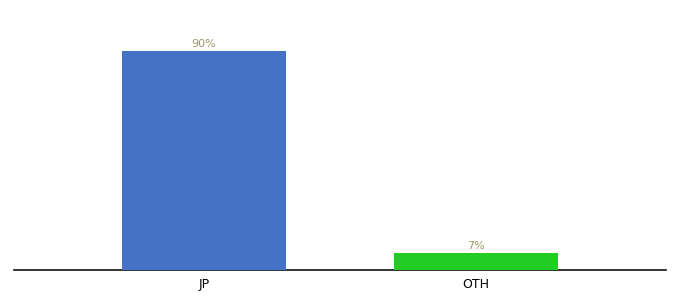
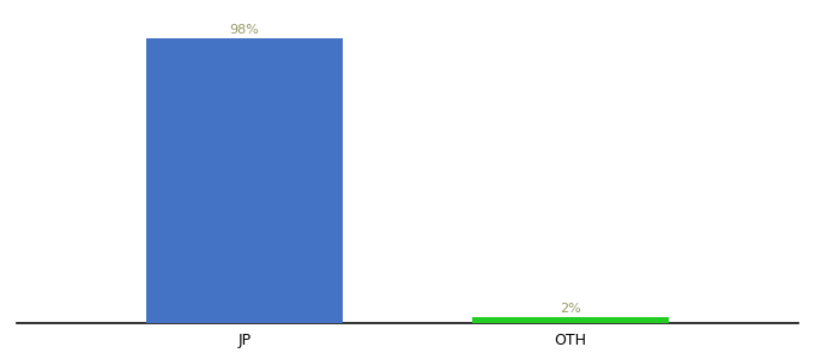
JP: 90% -> 98%
OTH: 7% -> 2%
